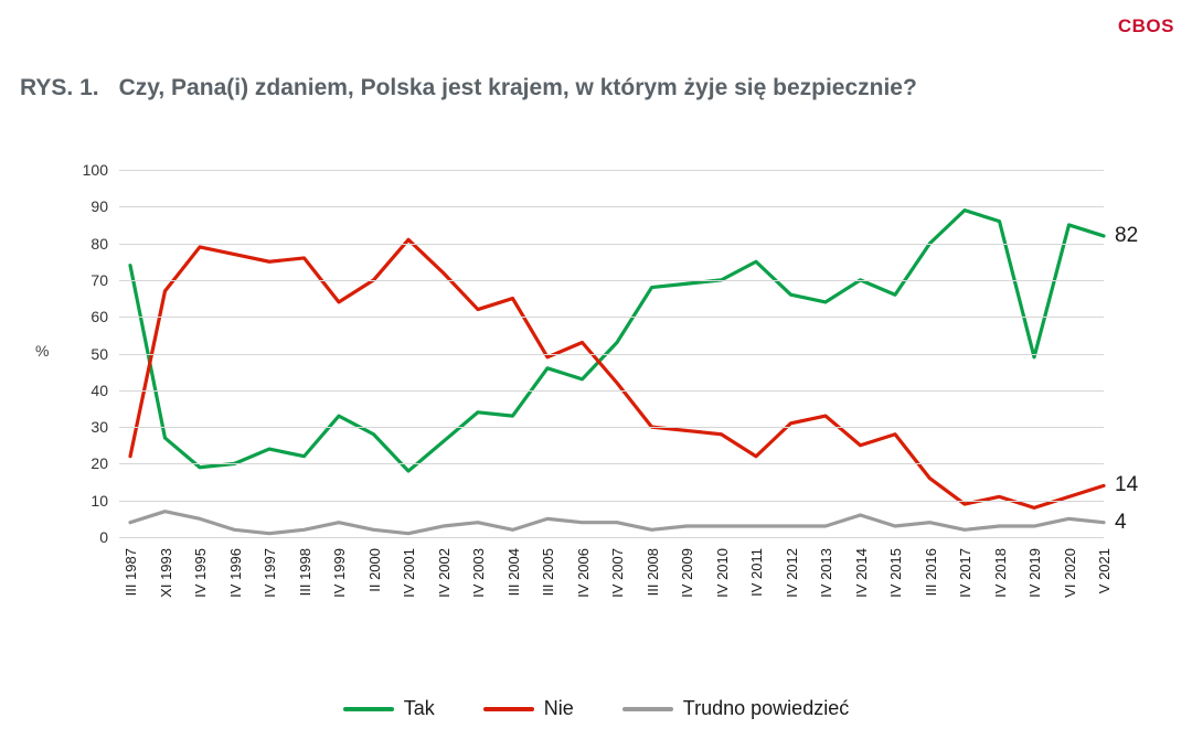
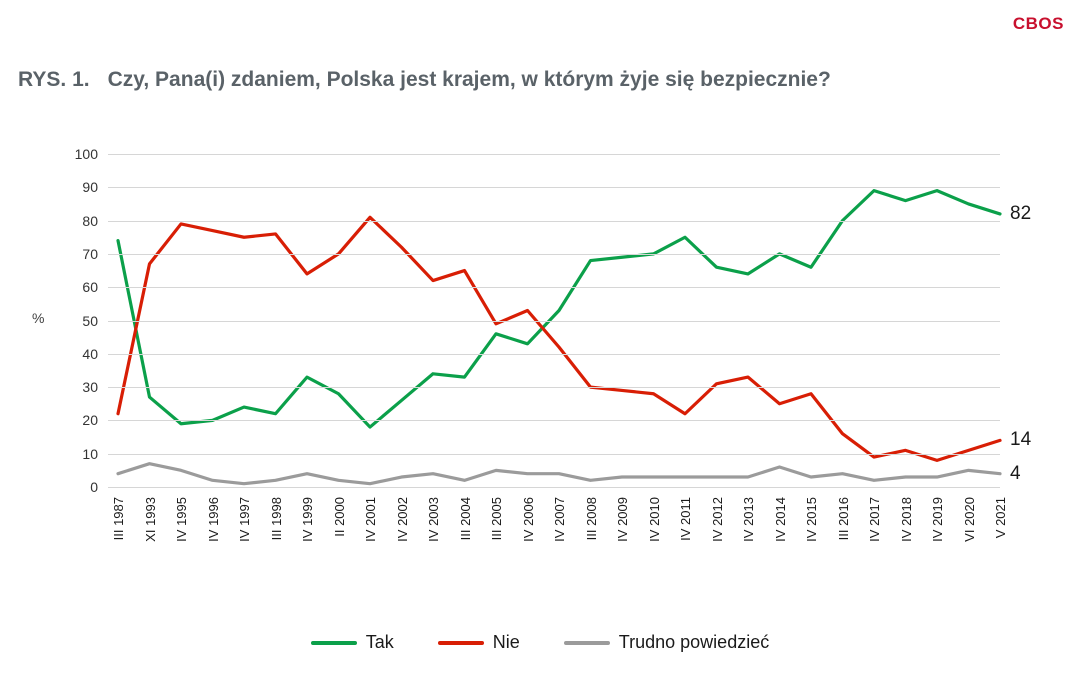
Tak/IV 2019: 49 -> 89
